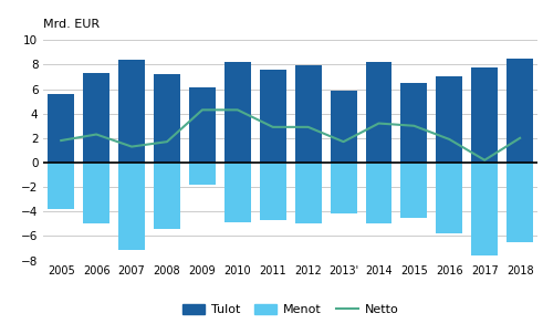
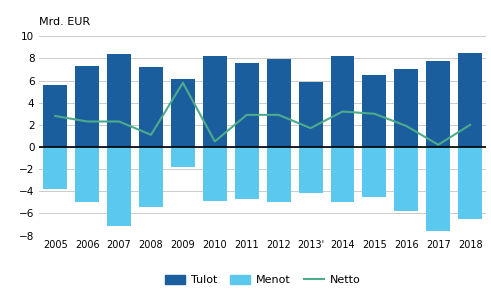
Netto/2005: 1.8 -> 2.8
Netto/2007: 1.3 -> 2.3
Netto/2008: 1.7 -> 1.1
Netto/2009: 4.3 -> 5.8
Netto/2010: 4.3 -> 0.5
